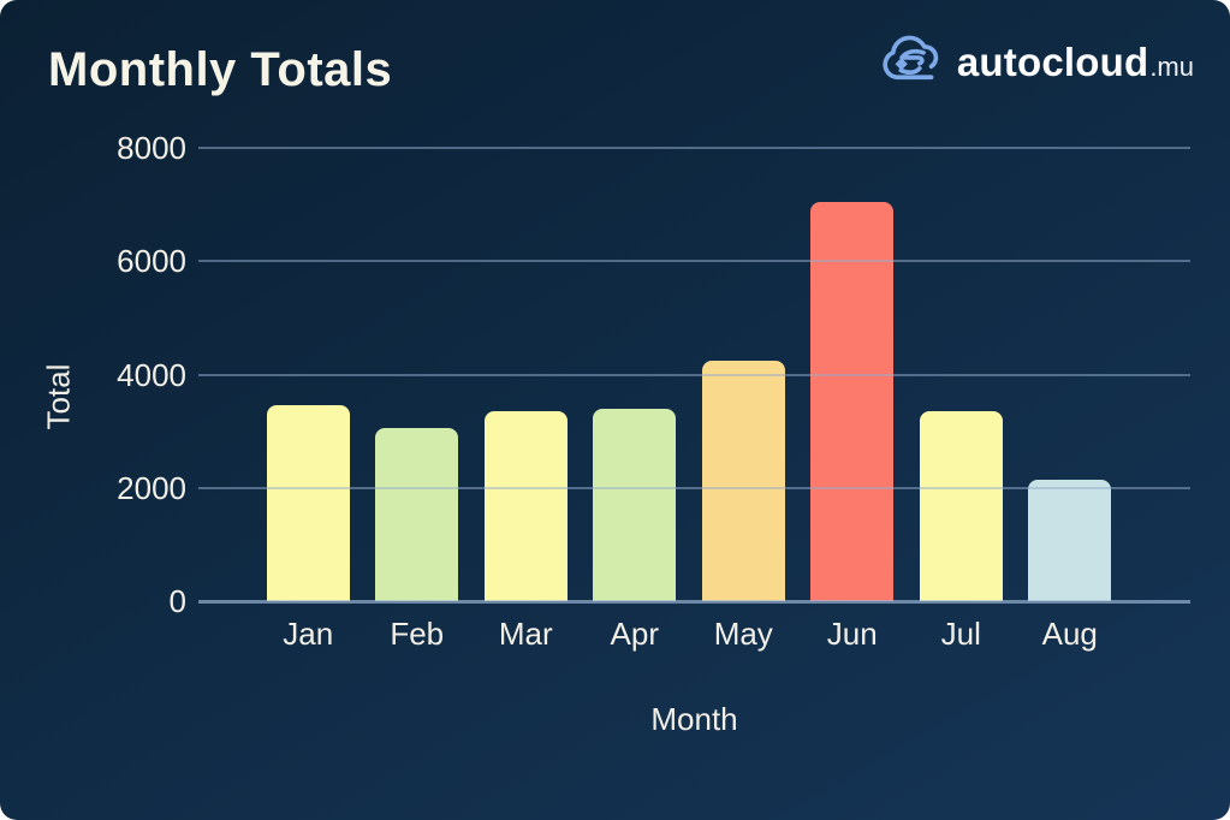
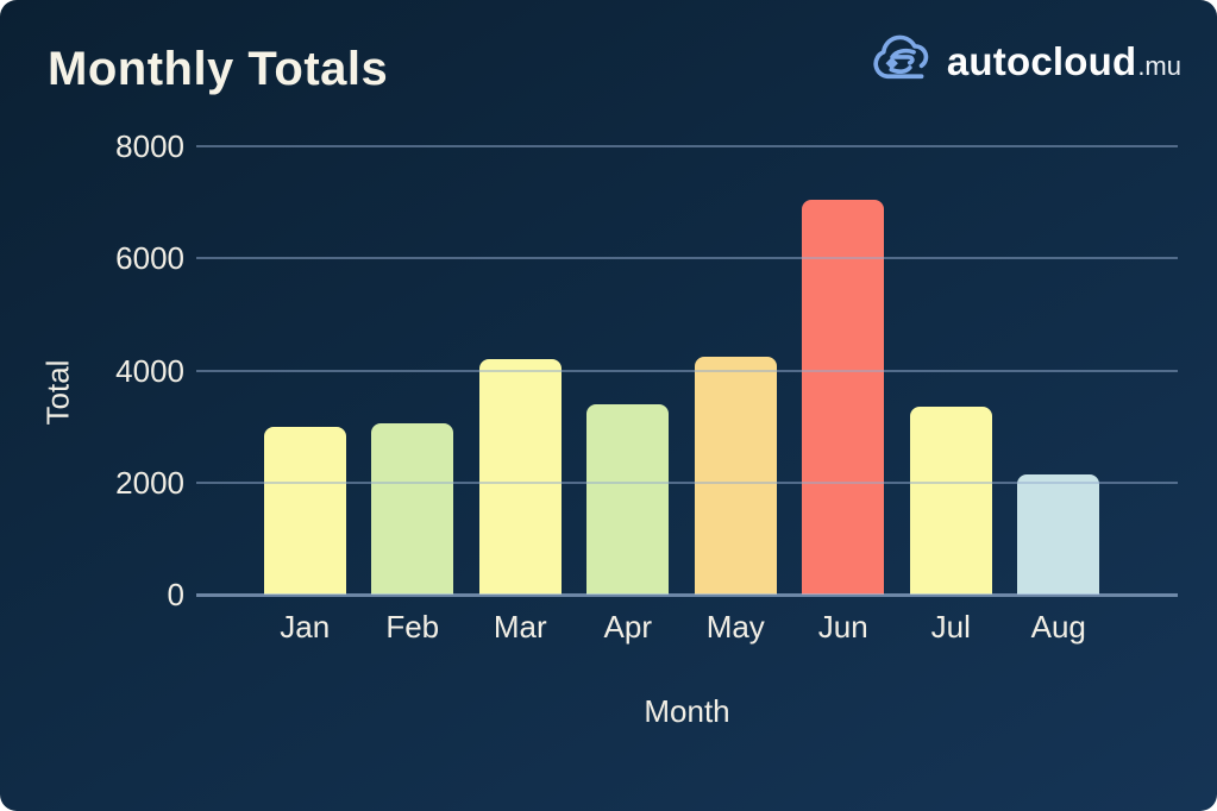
Jan: 3400 -> 3000
Mar: 3400 -> 4200
